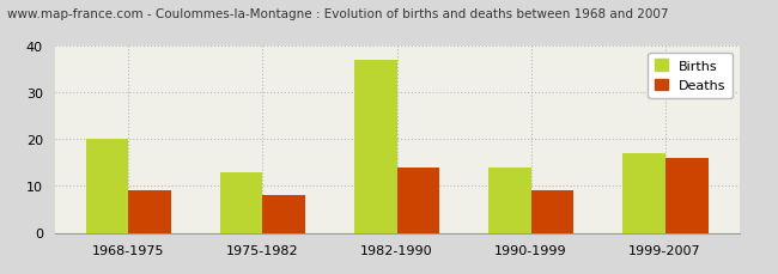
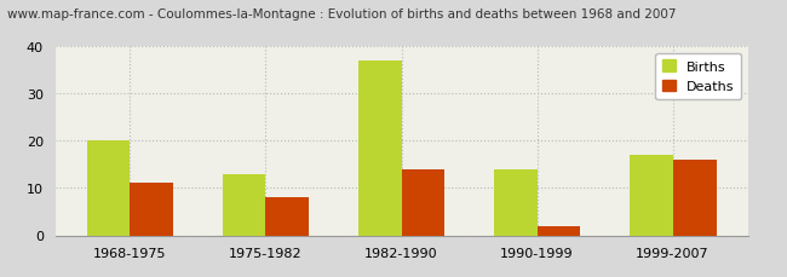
Deaths/1968-1975: 9 -> 11
Deaths/1990-1999: 9 -> 2
